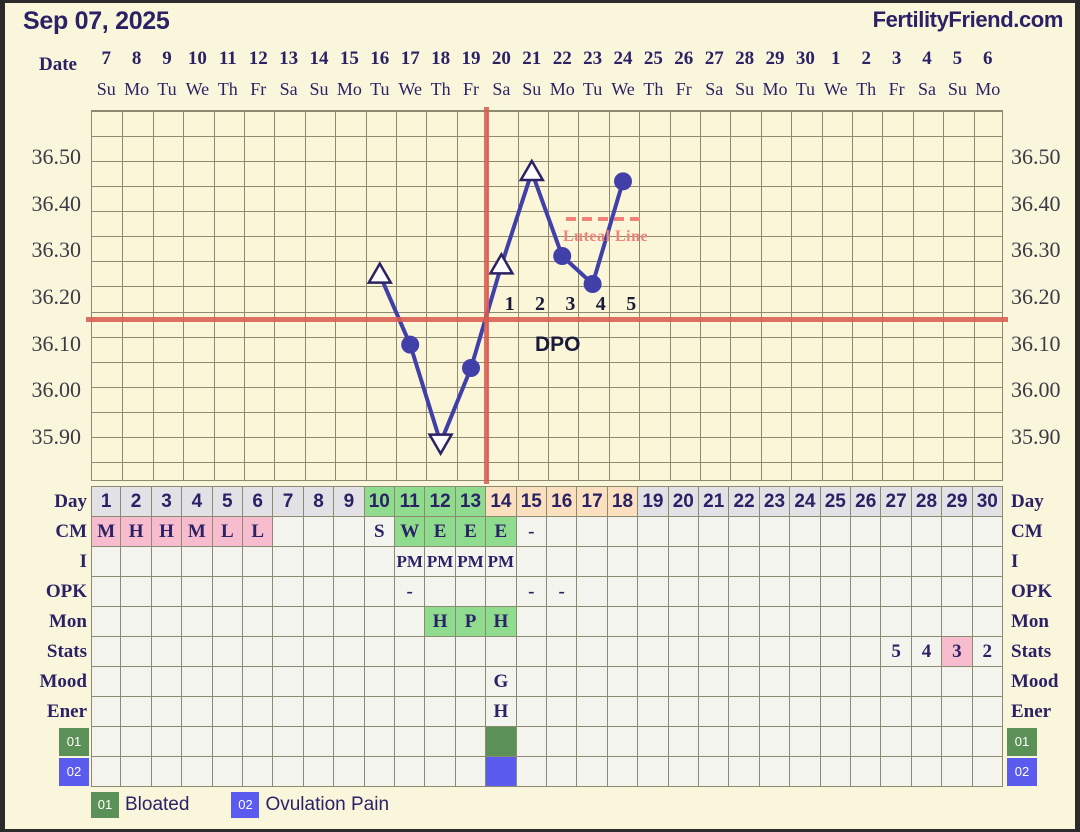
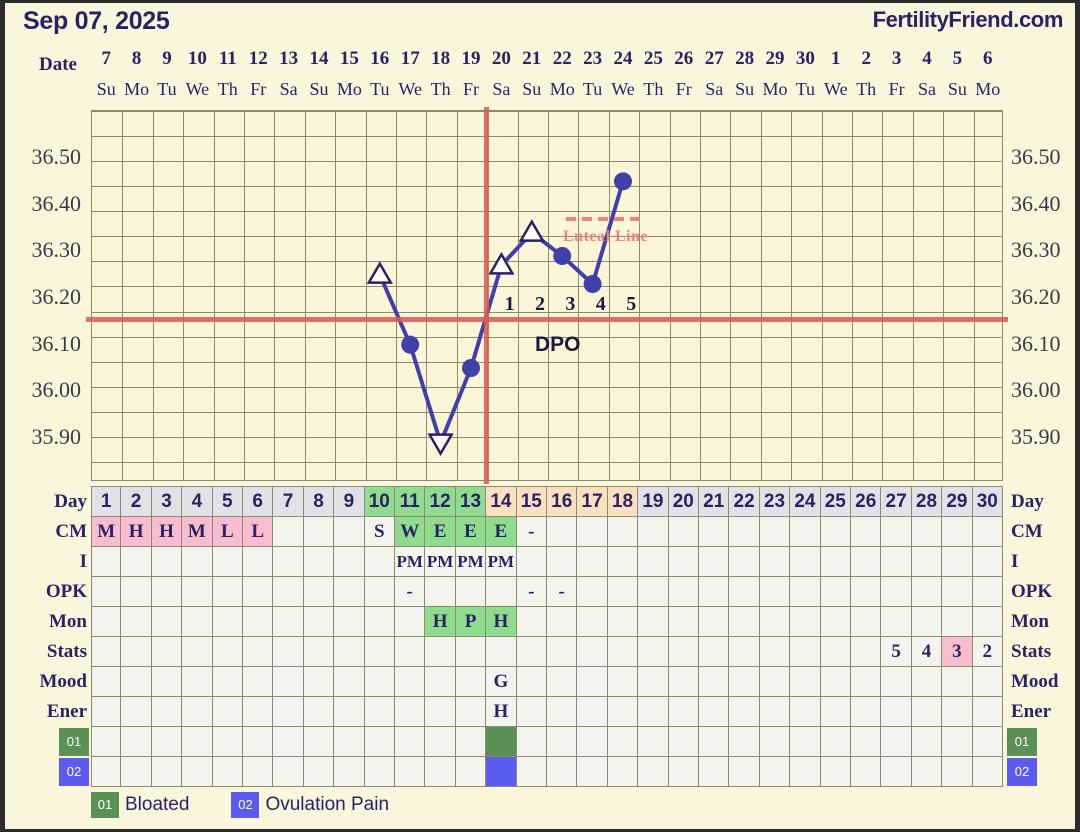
15: 36.47 -> 36.34
